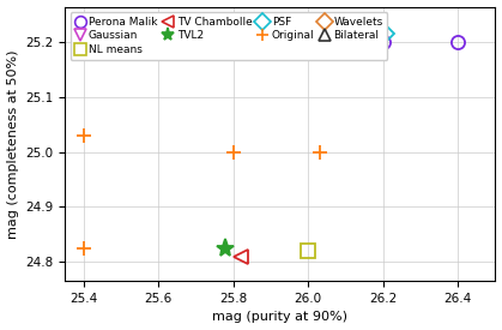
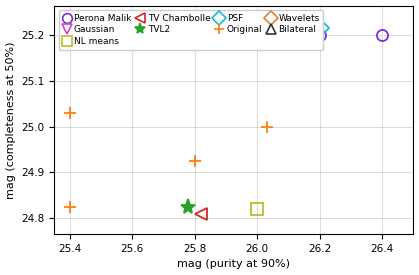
25.8: 25.000 -> 24.925
